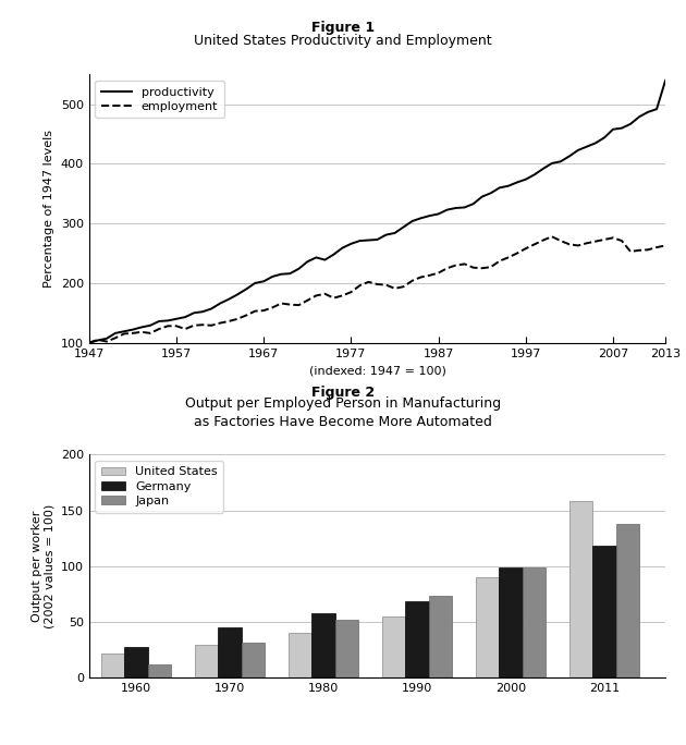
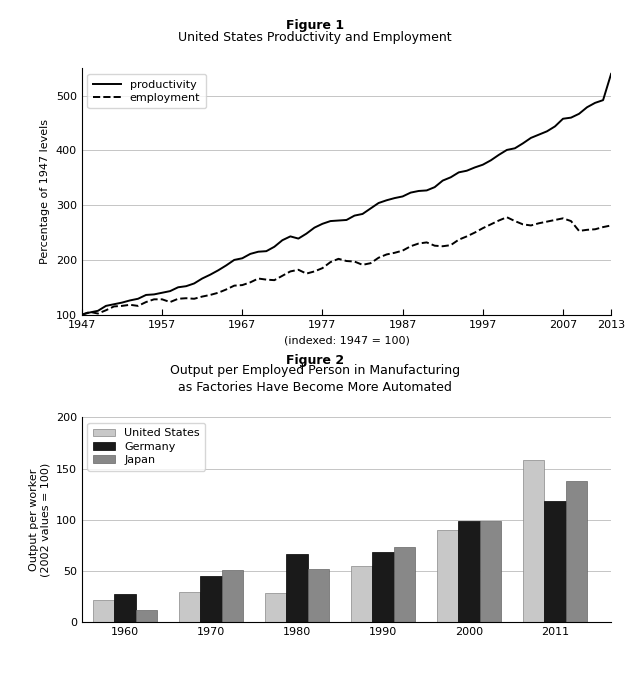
Japan/1970: 32 -> 51
United States/1980: 40 -> 29
Germany/1980: 58 -> 67
